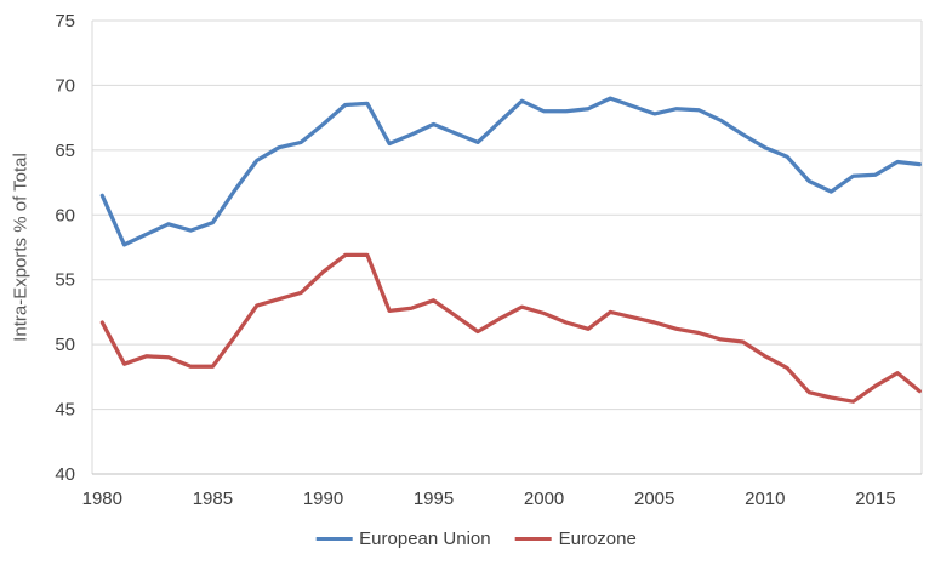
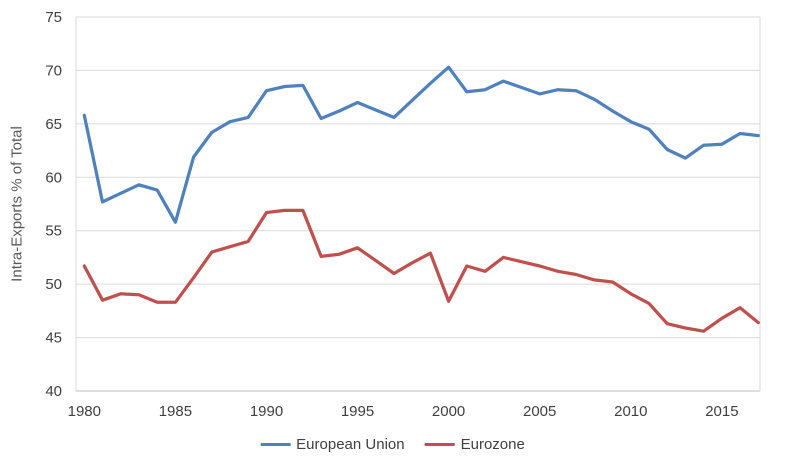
European Union/1980: 61.5 -> 65.8
European Union/1985: 59.4 -> 55.8
European Union/1990: 67.0 -> 68.1
Eurozone/1990: 55.6 -> 56.7
European Union/2000: 68.0 -> 70.3
Eurozone/2000: 52.4 -> 48.4
